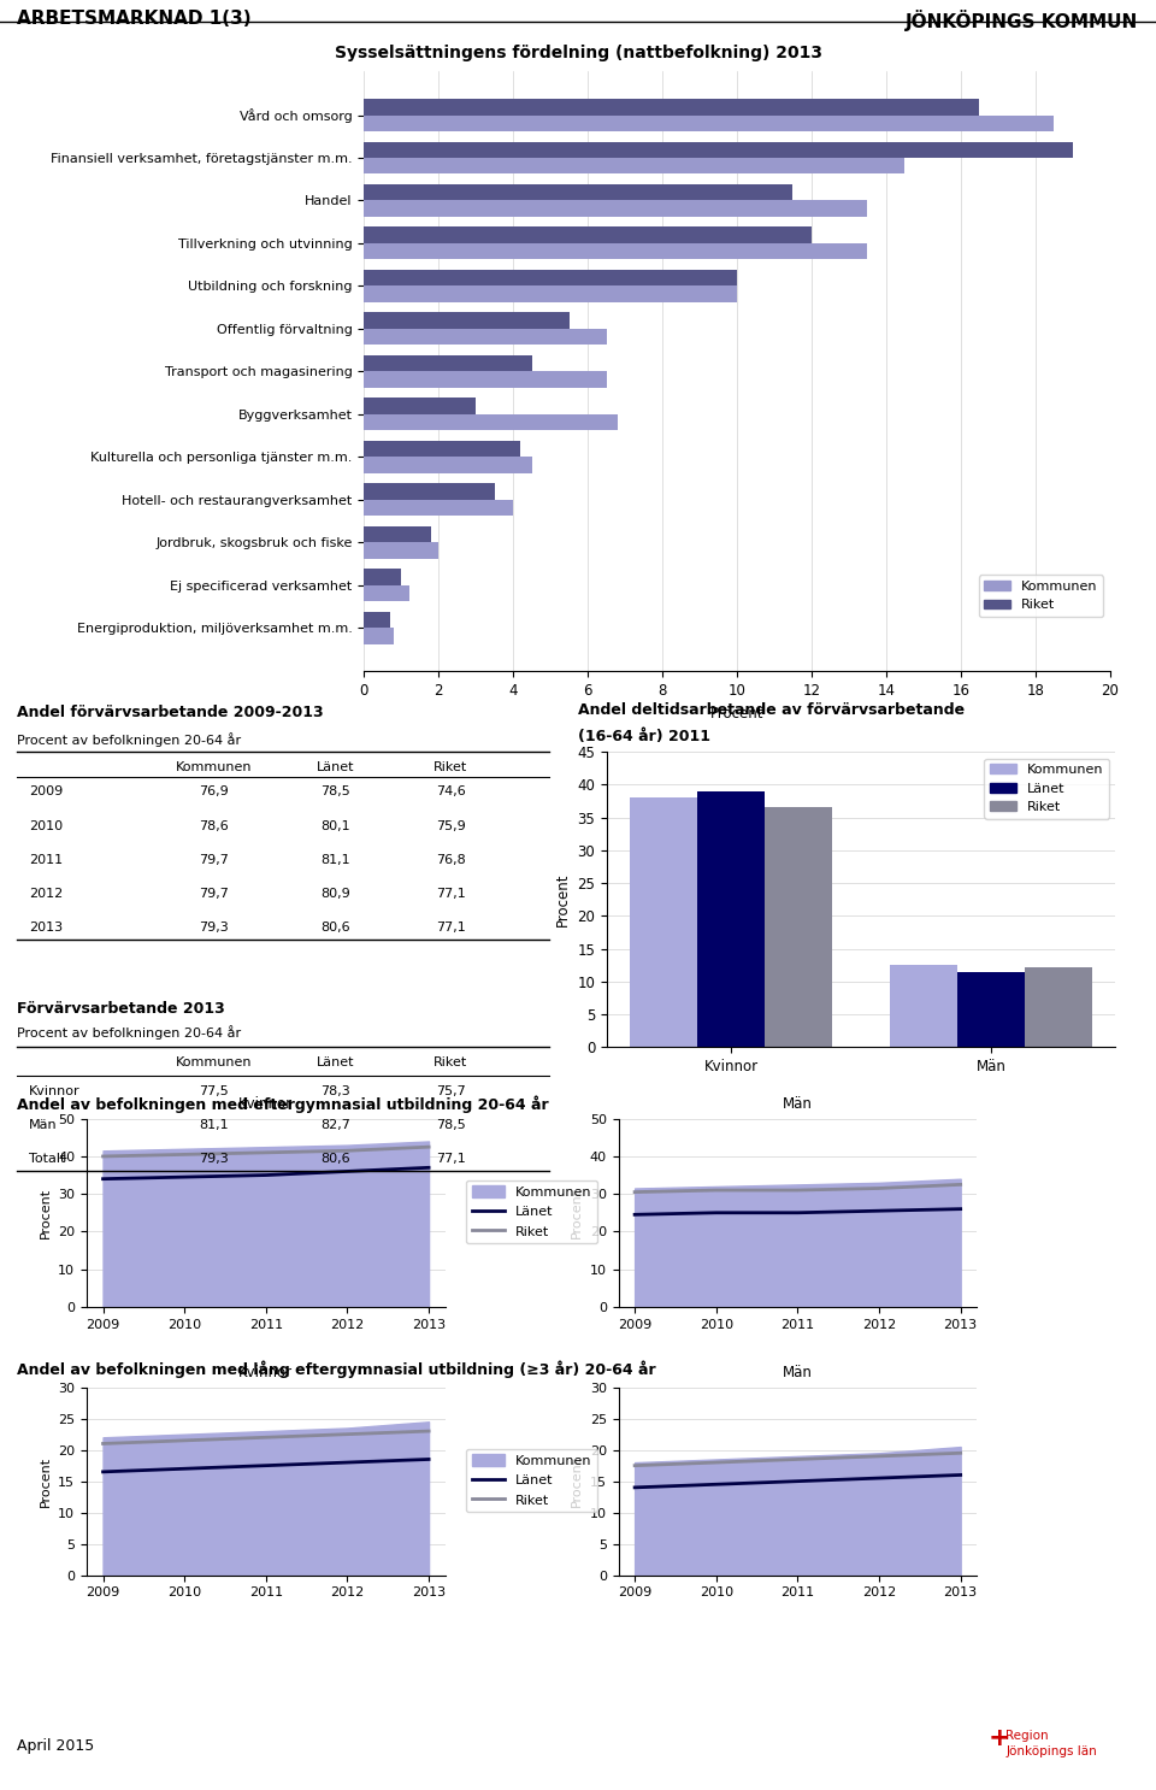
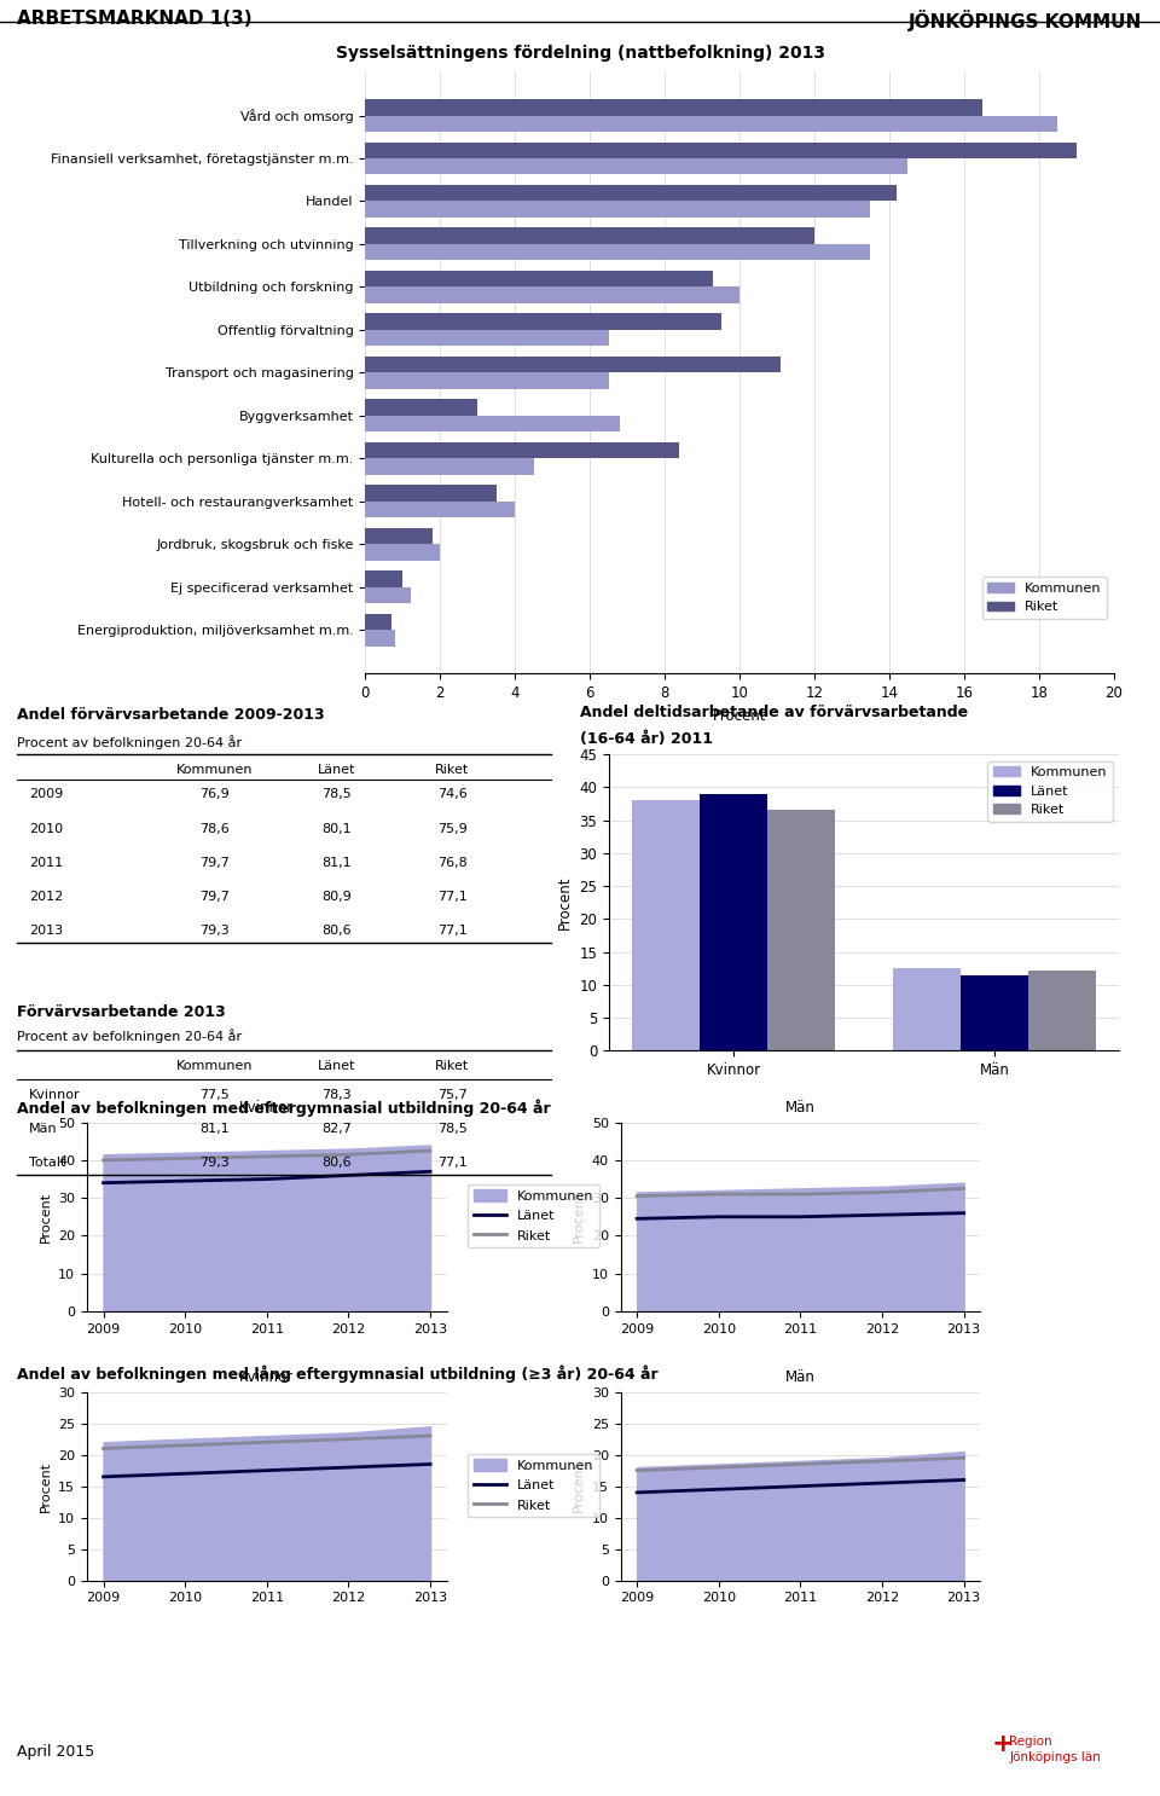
Riket/Handel: 11.5 -> 14.2
Riket/Utbildning och forskning: 10.0 -> 9.3
Riket/Offentlig förvaltning: 5.5 -> 9.5
Riket/Transport och magasinering: 4.5 -> 11.1
Riket/Kulturella och personliga tjänster m.m.: 4.2 -> 8.4
